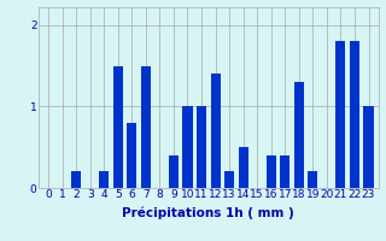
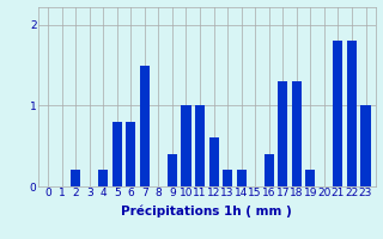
5: 1.5 -> 0.8
12: 1.4 -> 0.6
14: 0.5 -> 0.2
17: 0.4 -> 1.3
